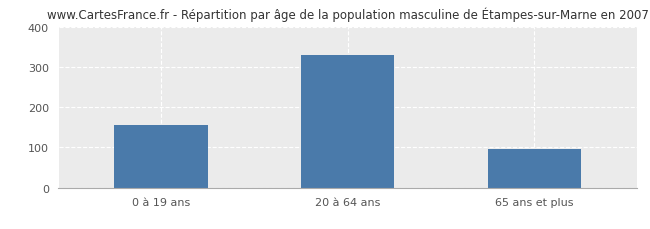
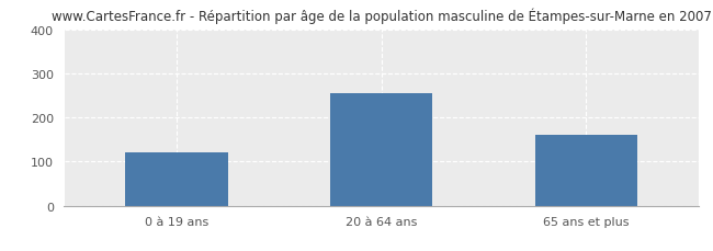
0 à 19 ans: 155 -> 120
20 à 64 ans: 330 -> 255
65 ans et plus: 97 -> 160
